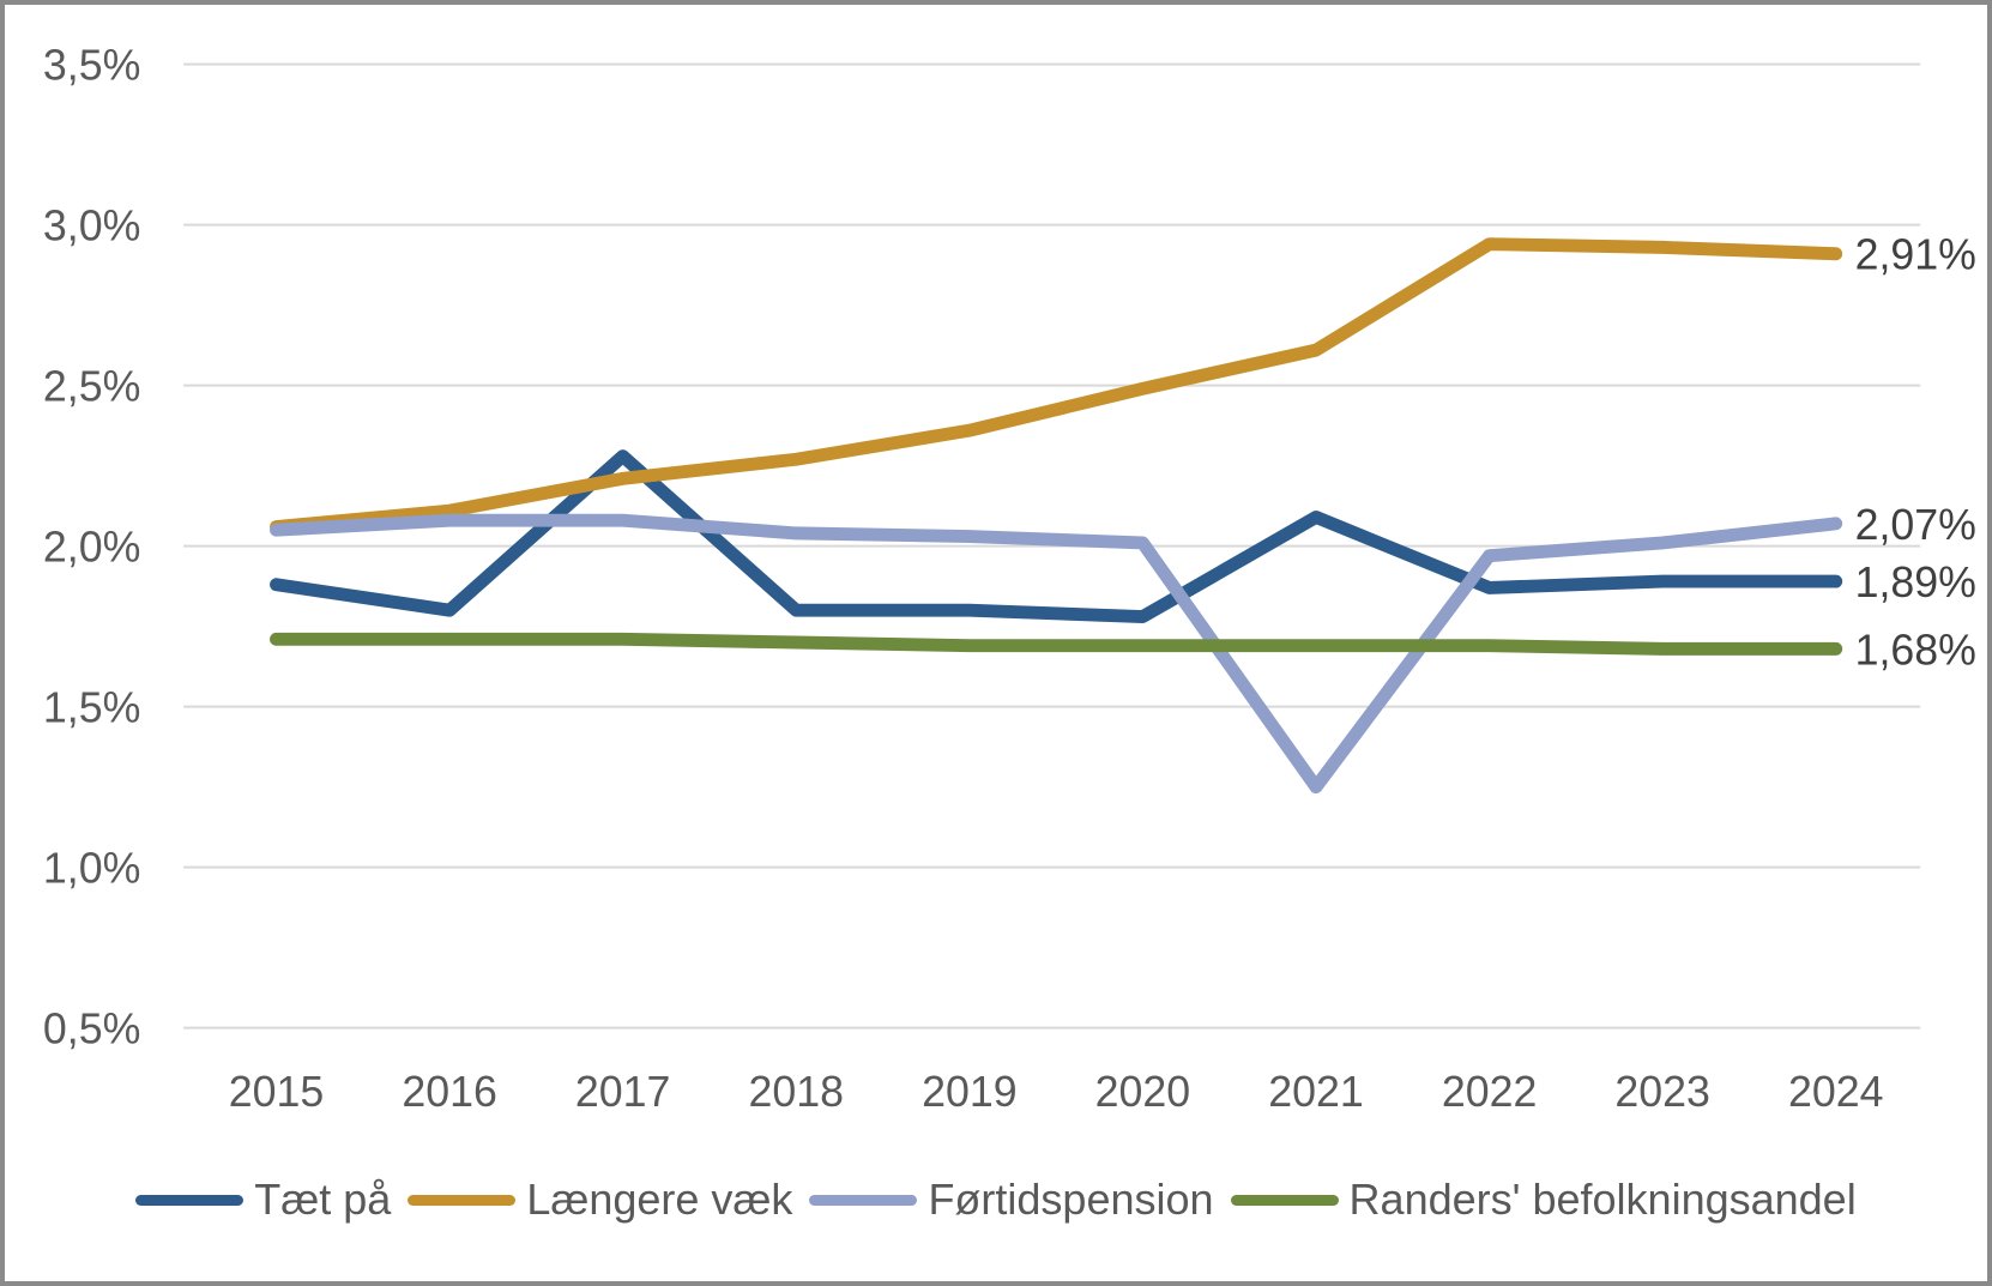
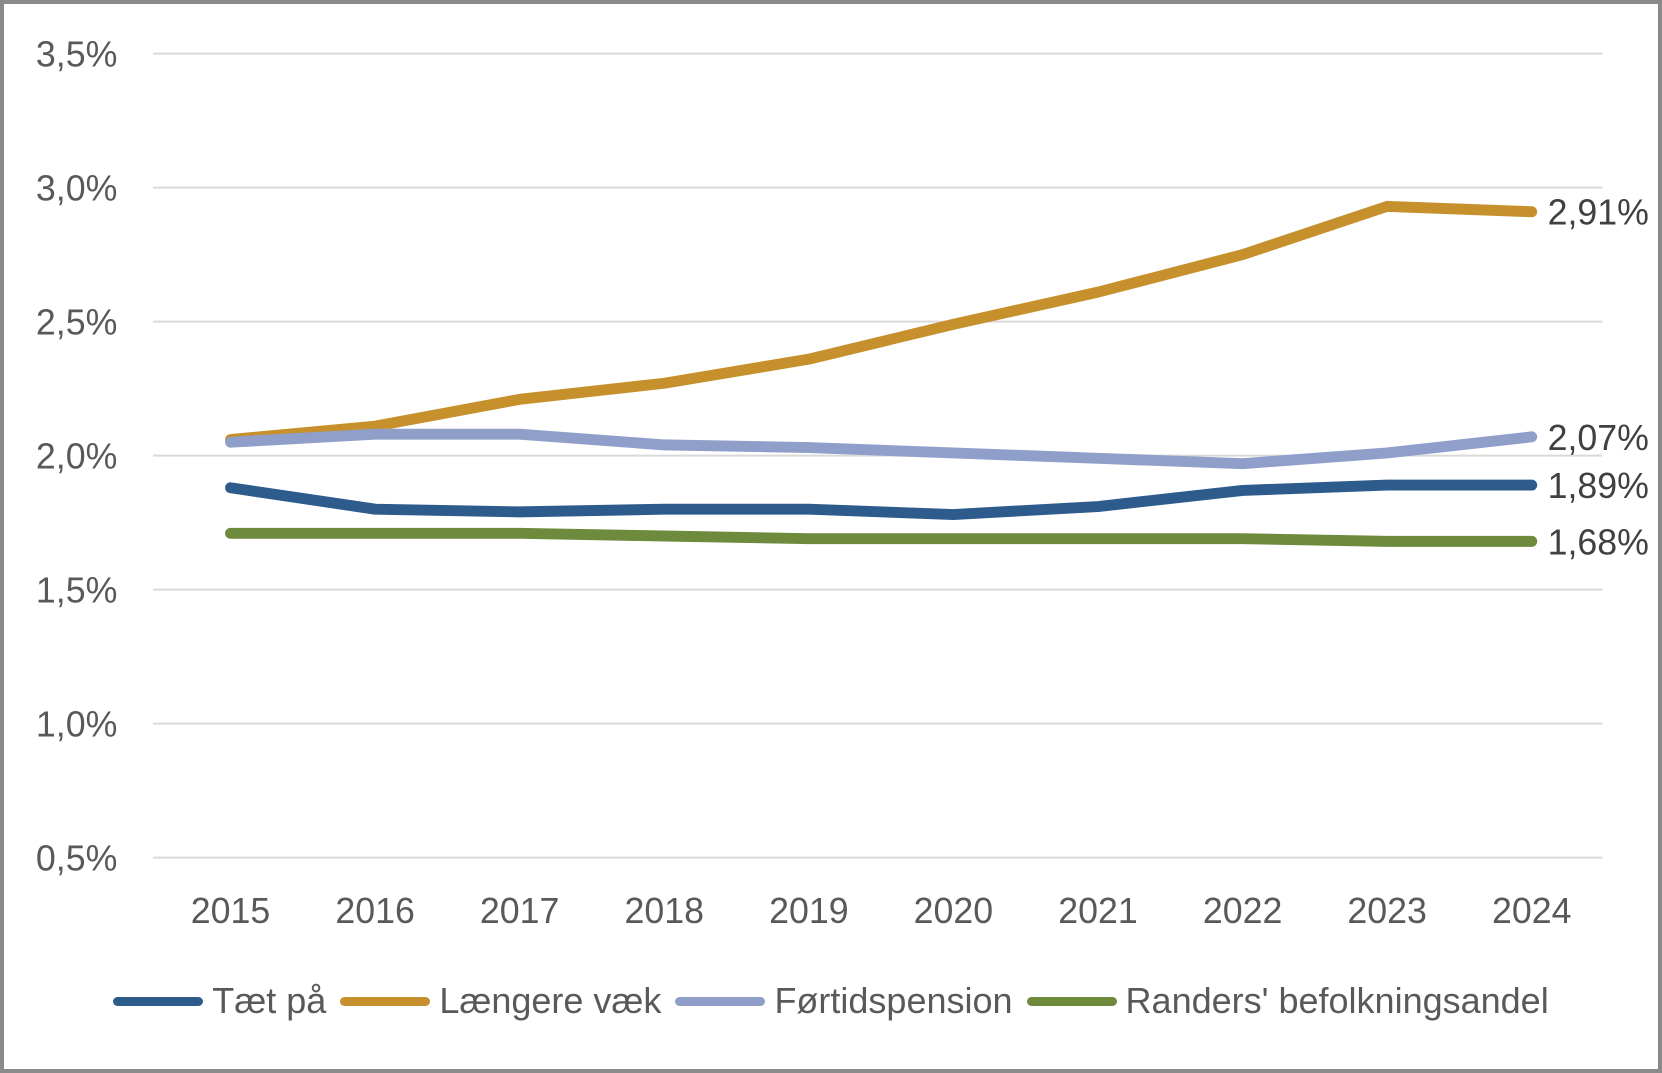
Tæt på/2017: 2,28% -> 1,79%
Tæt på/2021: 2,09% -> 1,81%
Førtidspension/2021: 1,25% -> 1,99%
Længere væk/2022: 2,94% -> 2,75%
